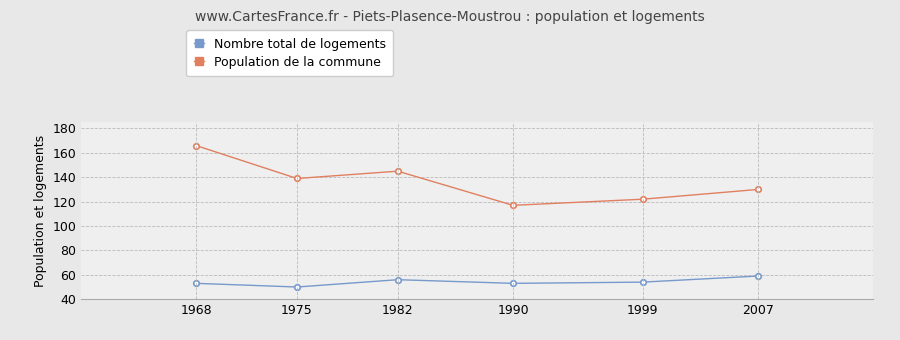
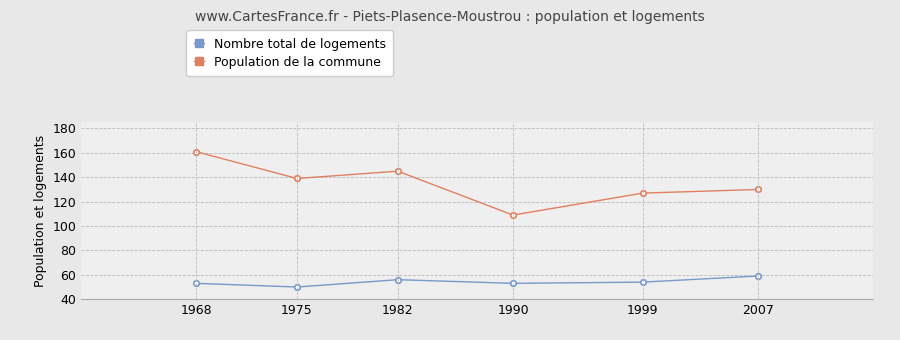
Population de la commune/1968: 166 -> 161
Population de la commune/1990: 117 -> 109
Population de la commune/1999: 122 -> 127
